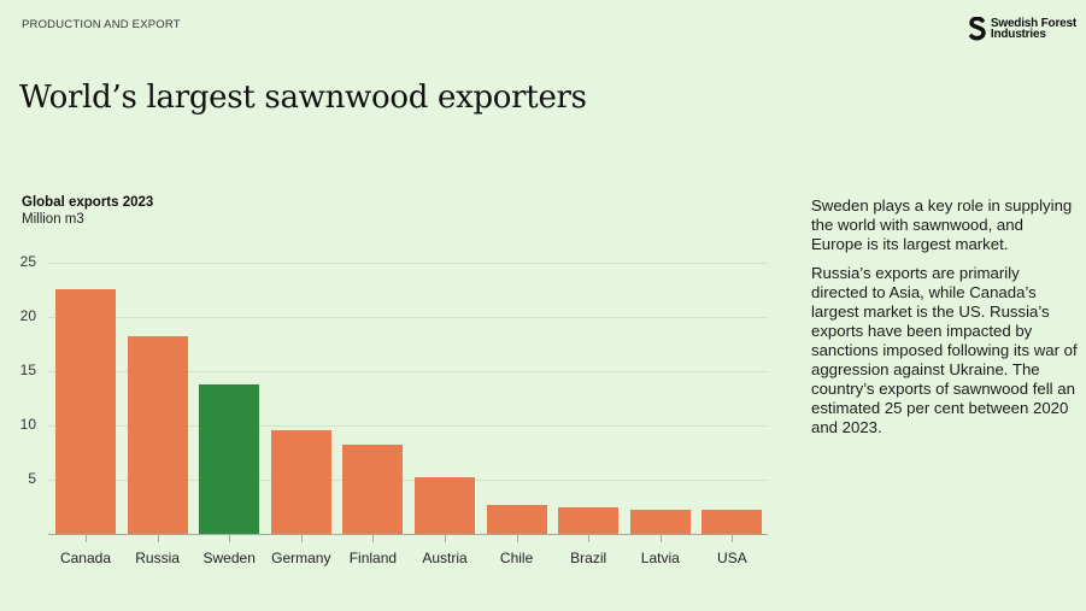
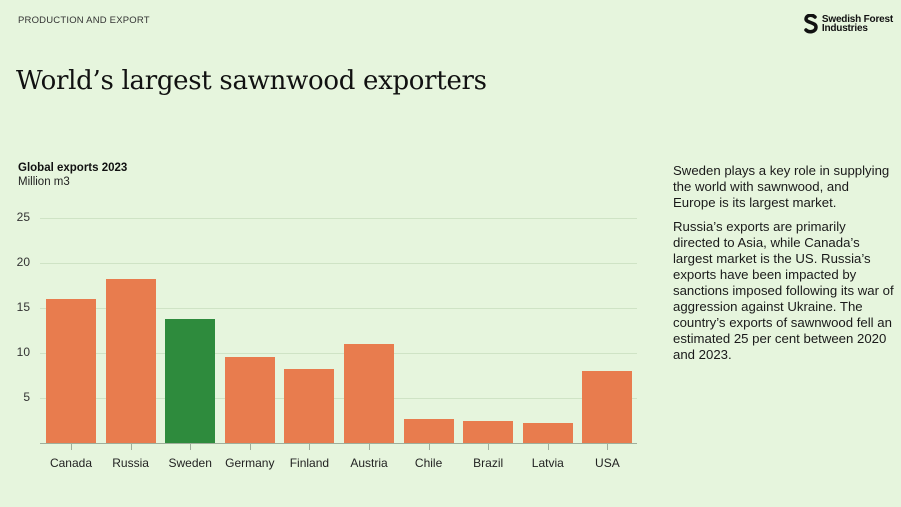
Canada: 23 -> 16
Austria: 5 -> 11
USA: 2 -> 8
